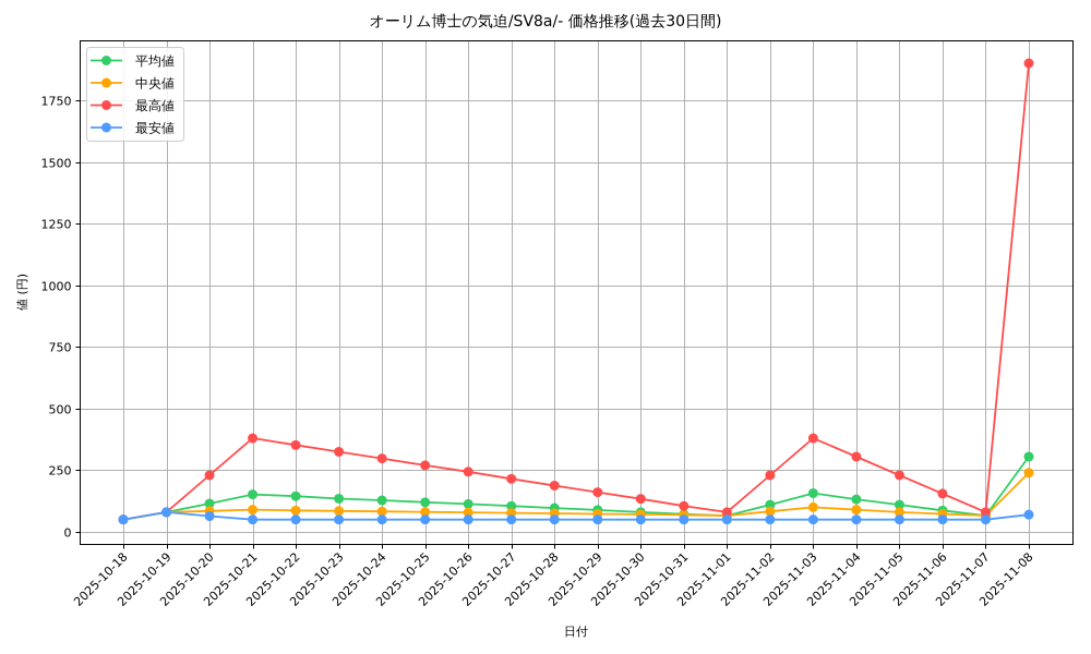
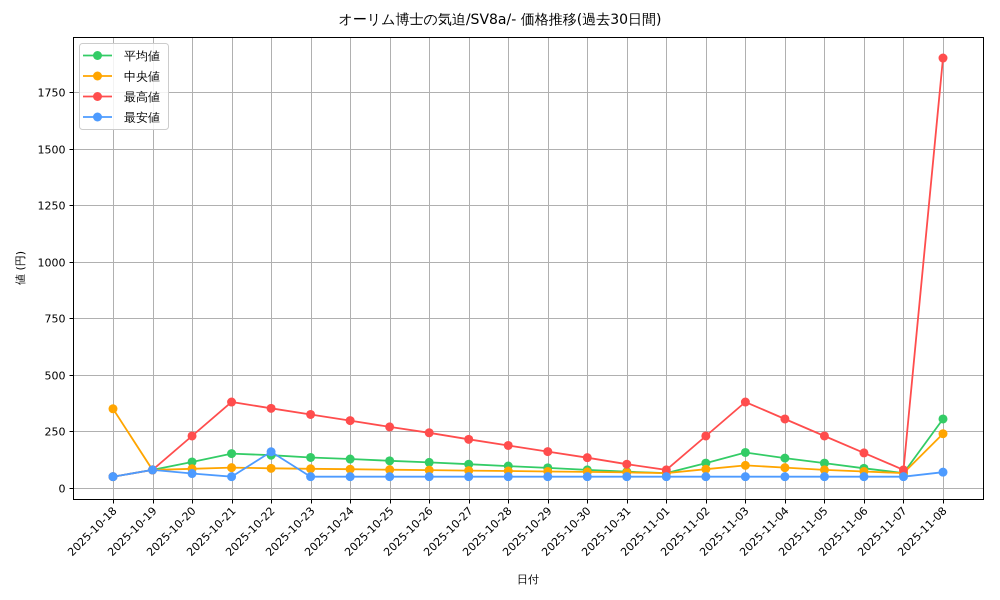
中央値/2025-10-18: 50 -> 350
最安値/2025-10-22: 50 -> 160
